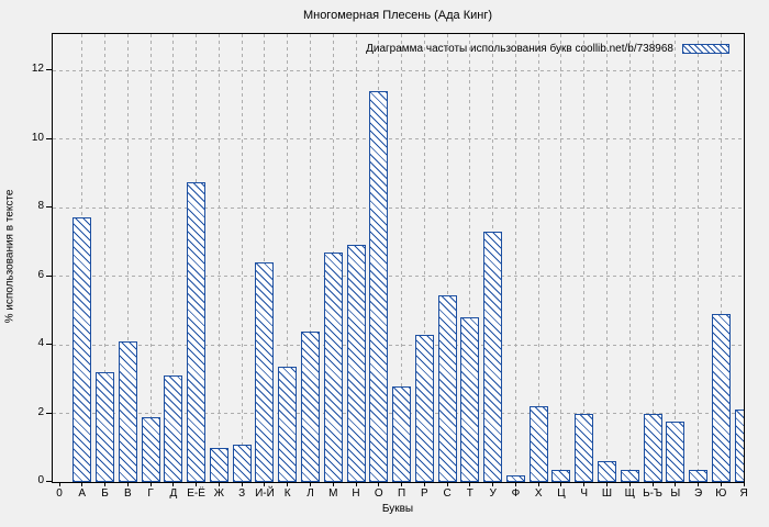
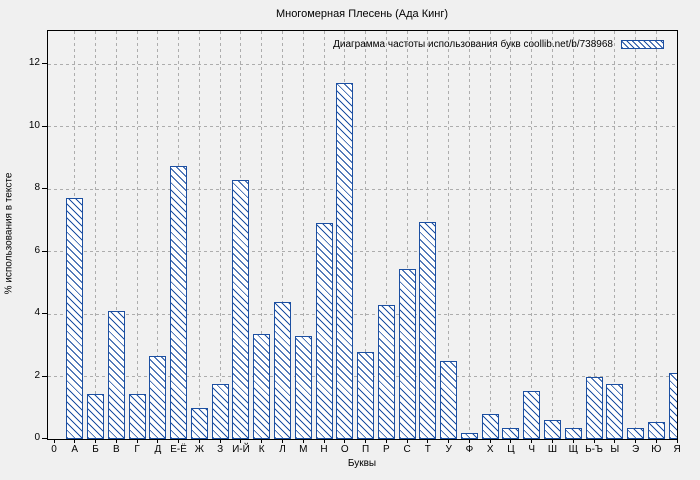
Б: 3.2 -> 1.4
Г: 1.9 -> 1.4
Д: 3.1 -> 2.6
З: 1.1 -> 1.8
И-Й: 6.4 -> 8.3
М: 6.7 -> 3.3
Т: 4.8 -> 7.0
У: 7.3 -> 2.5
Х: 2.2 -> 0.8
Ч: 2.0 -> 1.6
Ю: 4.9 -> 0.6
